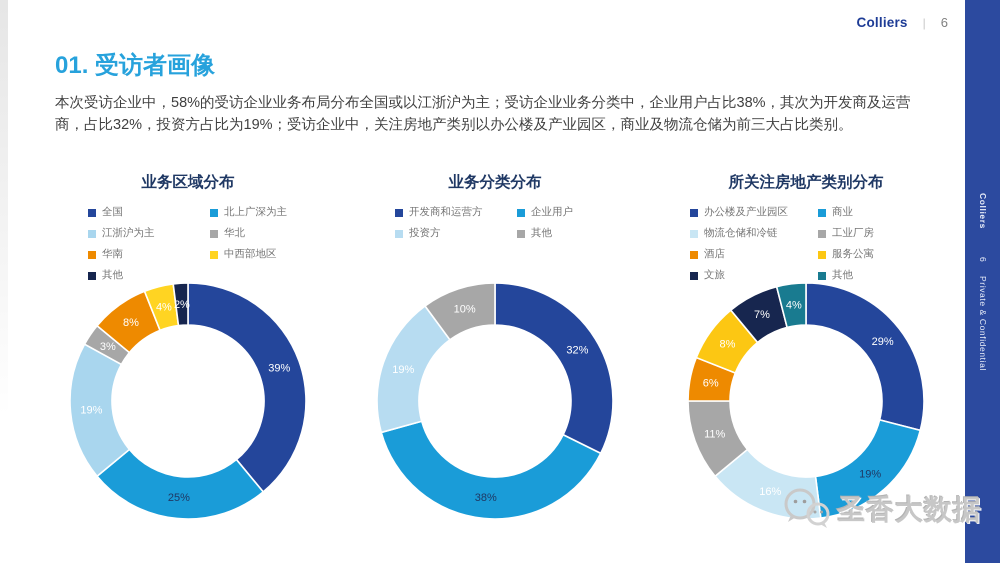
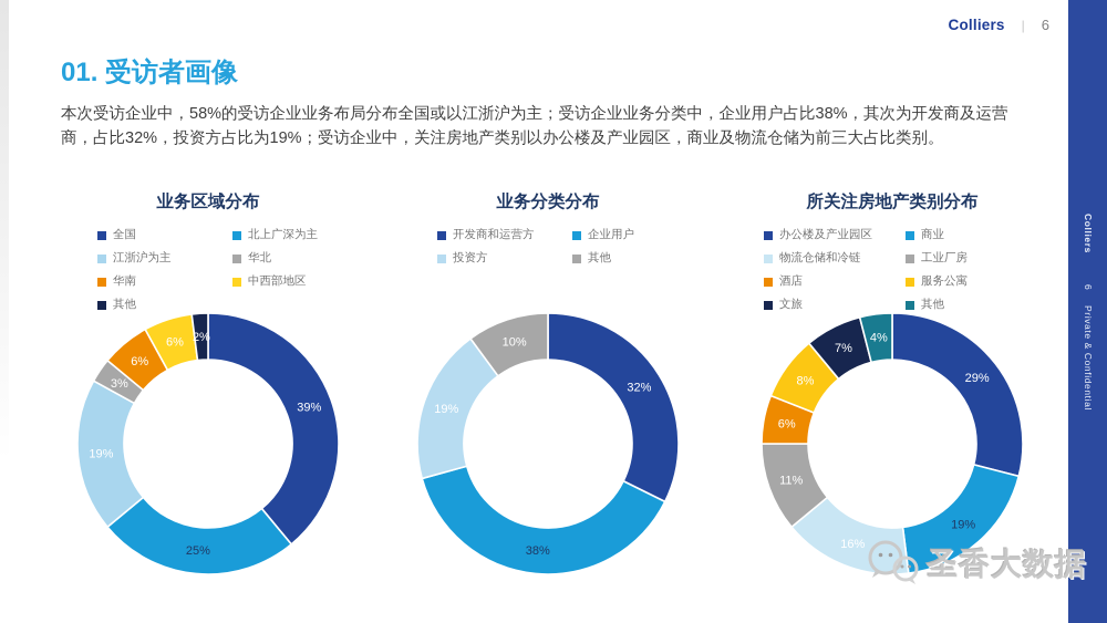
业务区域分布/华南: 8% -> 6%
业务区域分布/中西部地区: 4% -> 6%
